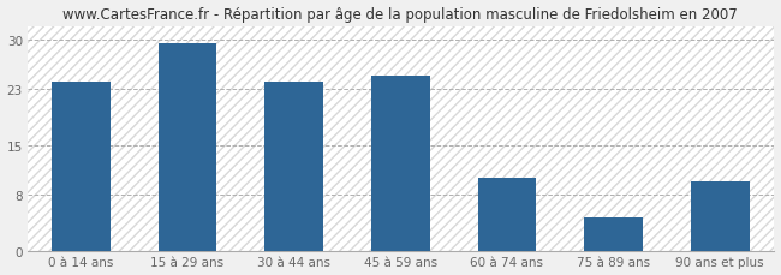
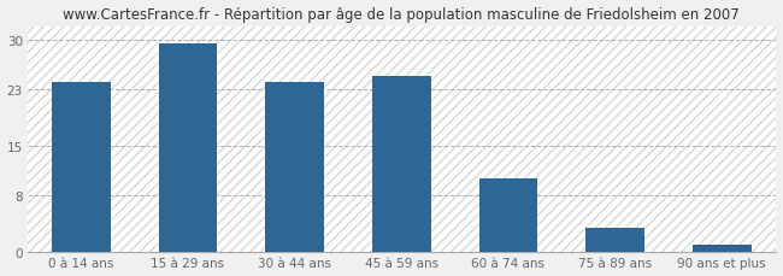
75 à 89 ans: 4.8 -> 3.5
90 ans et plus: 10.0 -> 1.0
